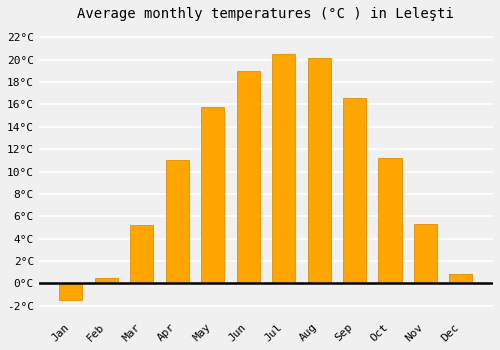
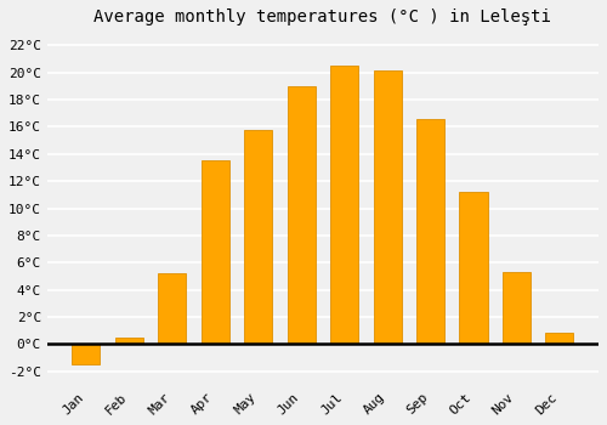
Apr: 11.0°C -> 13.5°C
